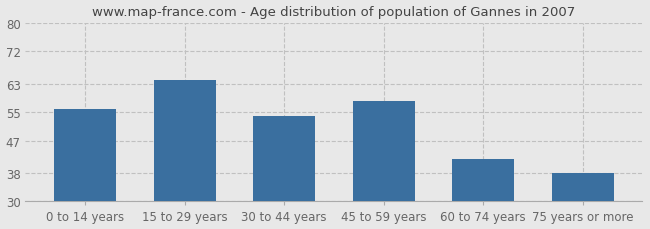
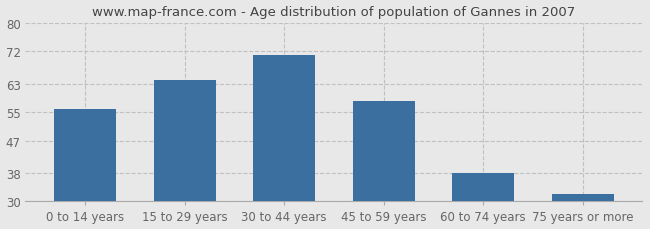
30 to 44 years: 54 -> 71
60 to 74 years: 42 -> 38
75 years or more: 38 -> 32
